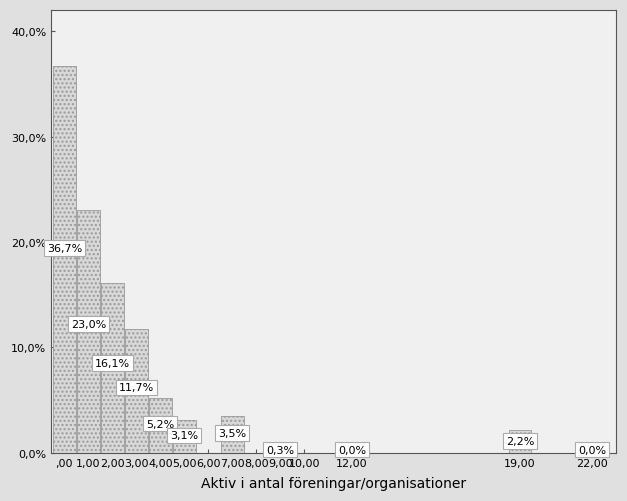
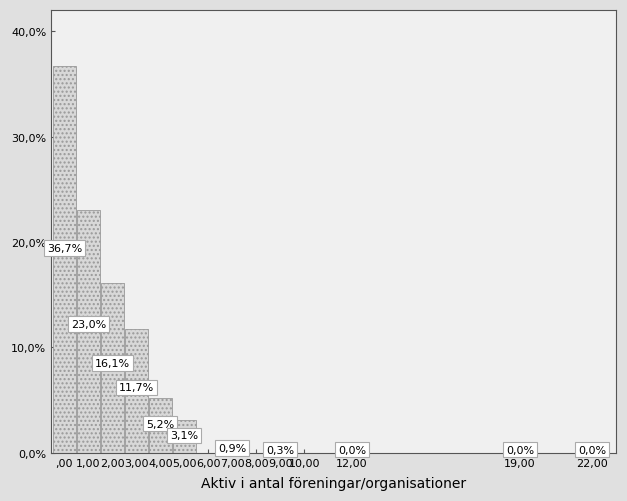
7,00: 3,5% -> 0,9%
19,00: 2,2% -> 0,0%
